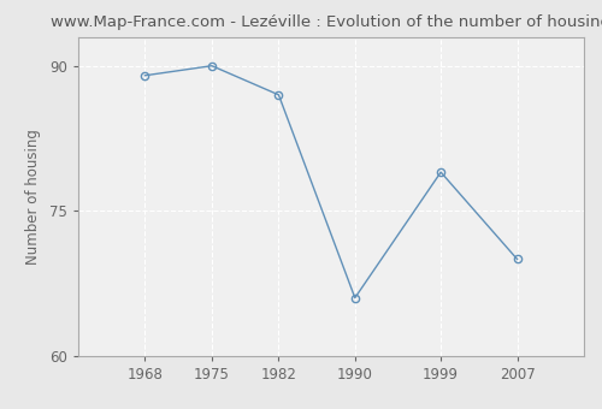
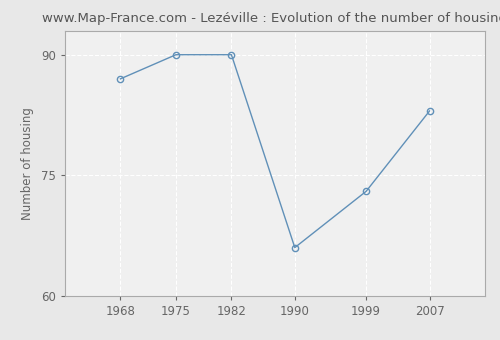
1968: 89 -> 87
1982: 87 -> 90
1999: 79 -> 73
2007: 70 -> 83
